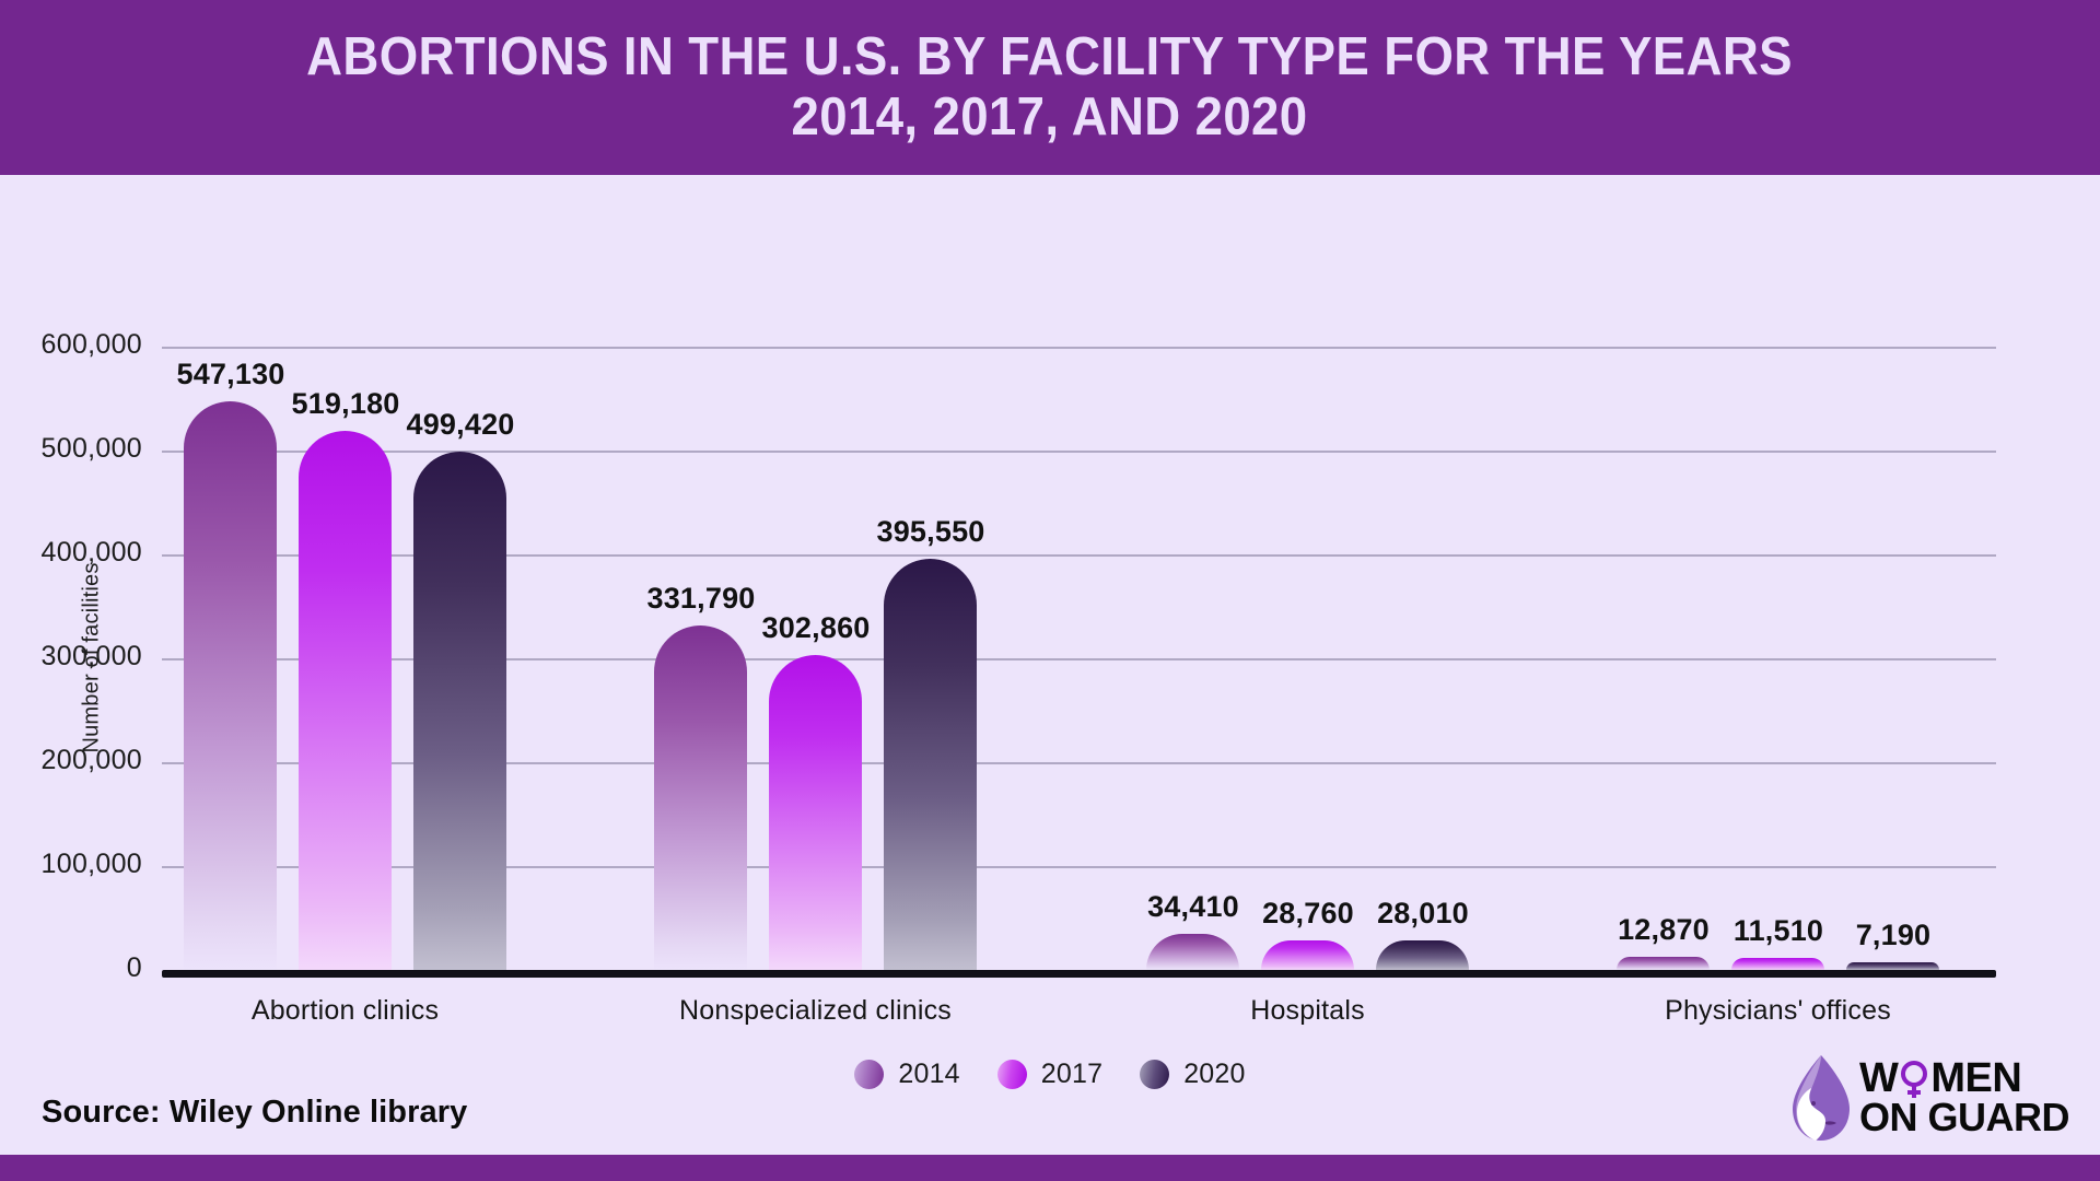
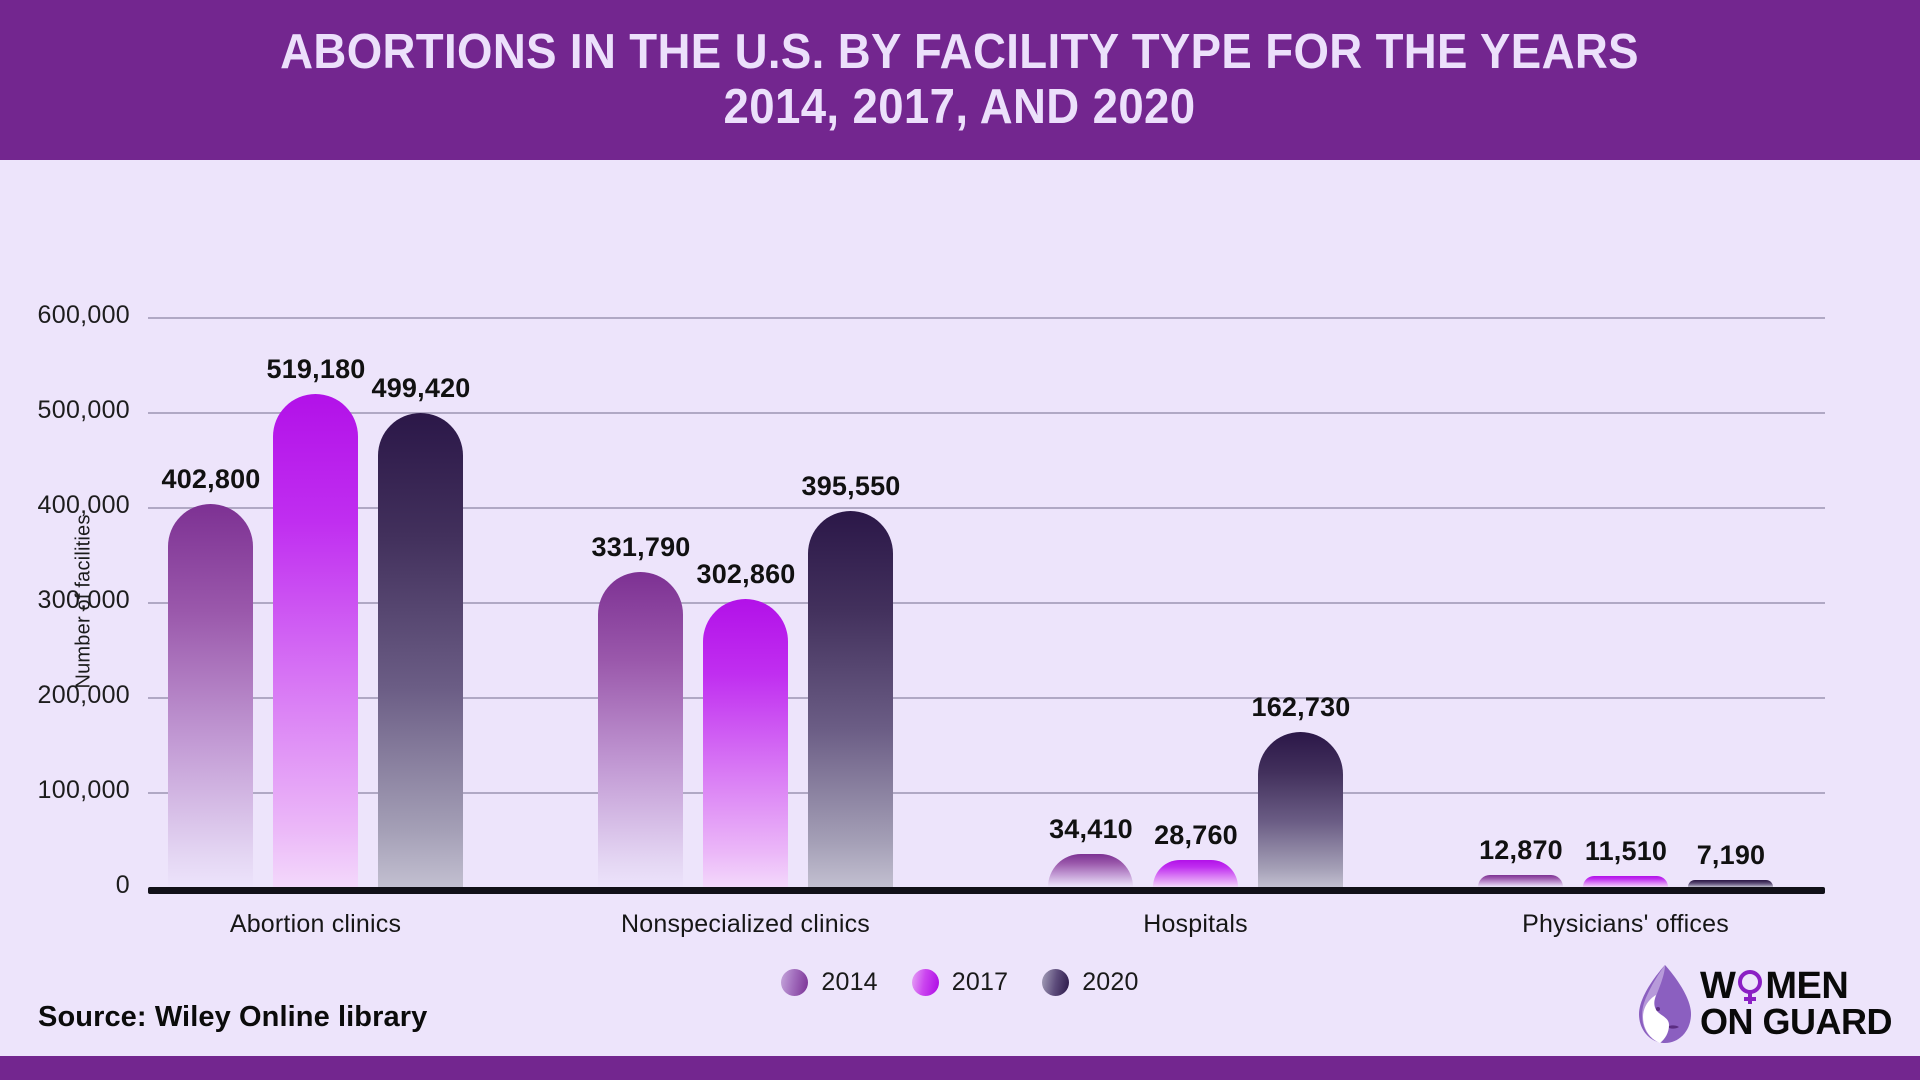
2014/Abortion clinics: 547,130 -> 402,800
2020/Hospitals: 28,010 -> 162,730
